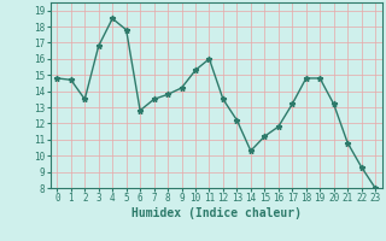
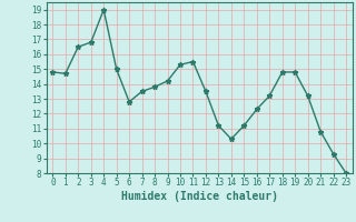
2: 13.5 -> 16.5
4: 18.5 -> 19.0
5: 17.8 -> 15.0
11: 16.0 -> 15.5
13: 12.2 -> 11.2
16: 11.8 -> 12.3
